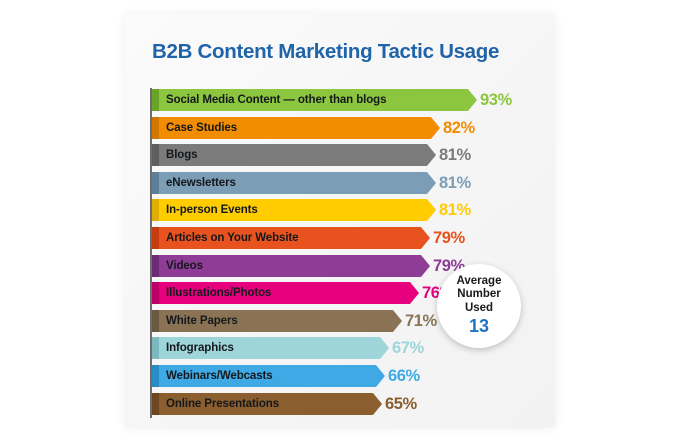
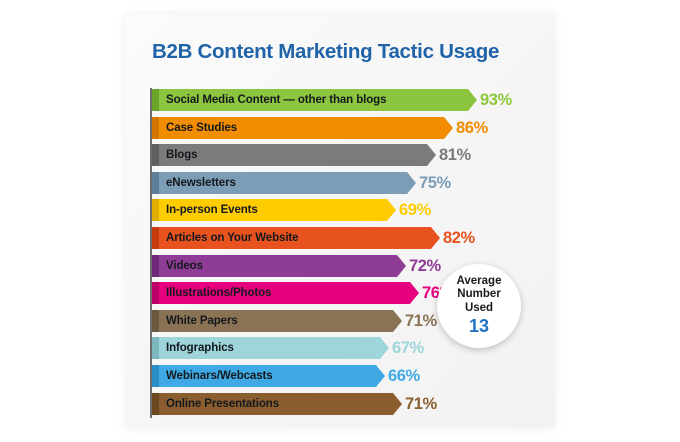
Case Studies: 82% -> 86%
eNewsletters: 81% -> 75%
In-person Events: 81% -> 69%
Articles on Your Website: 79% -> 82%
Videos: 79% -> 72%
Online Presentations: 65% -> 71%
